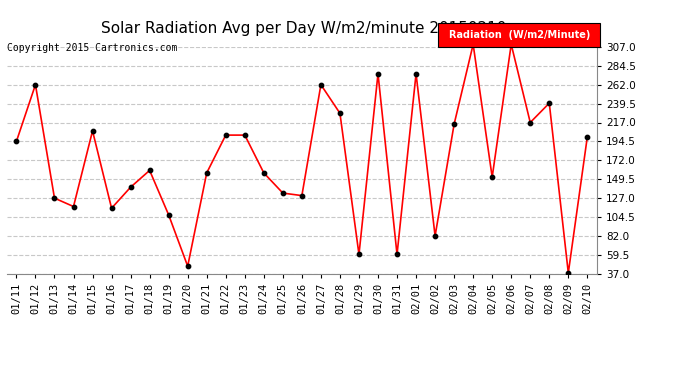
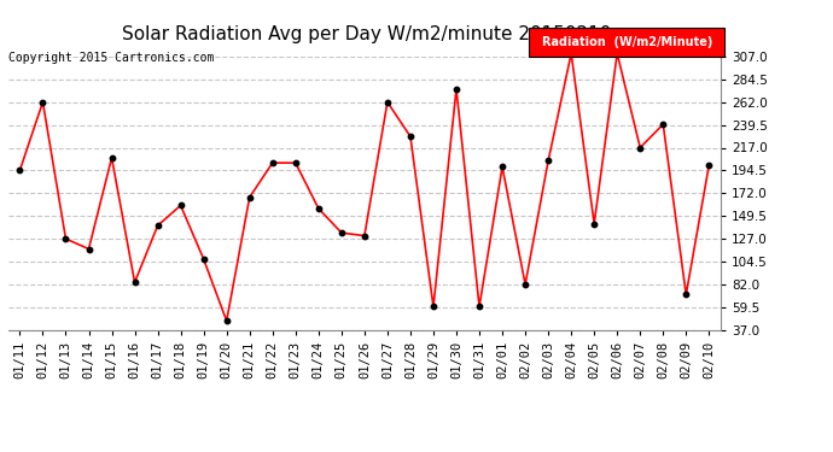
01/16: 115 -> 84
01/21: 157 -> 168
02/01: 275 -> 198
02/03: 215 -> 204
02/05: 152 -> 142
02/09: 38 -> 72
